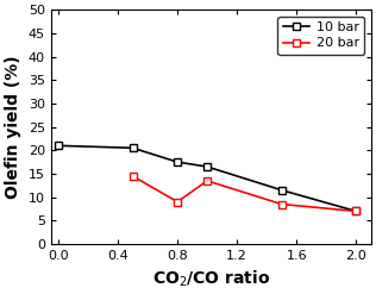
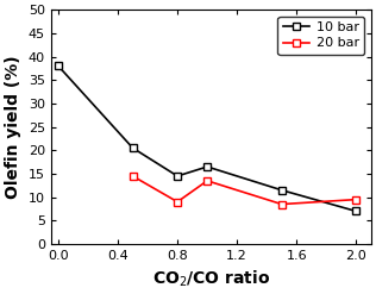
10 bar/0.0: 21.0 -> 38.0
10 bar/0.8: 17.5 -> 14.5
20 bar/2.0: 7.0 -> 9.5
